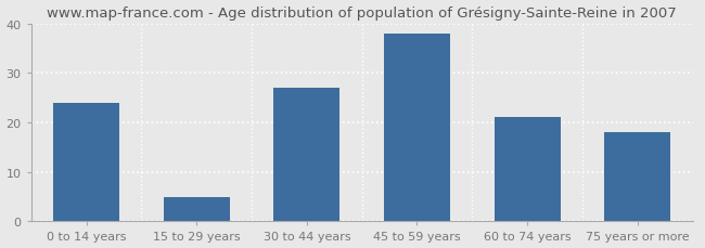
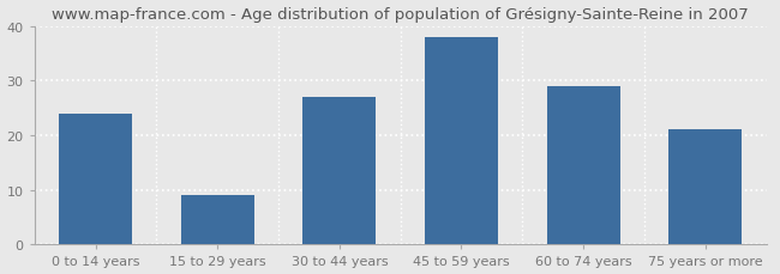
15 to 29 years: 5 -> 9
60 to 74 years: 21 -> 29
75 years or more: 18 -> 21
